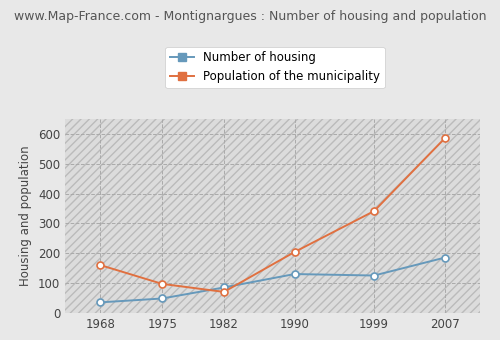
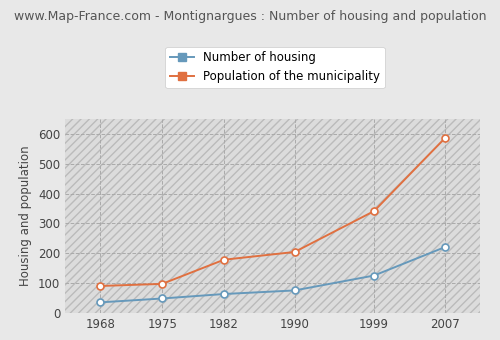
Population of the municipality/1968: 160 -> 90
Number of housing/1982: 85 -> 63
Population of the municipality/1982: 70 -> 178
Number of housing/1990: 130 -> 75
Number of housing/2007: 185 -> 220
